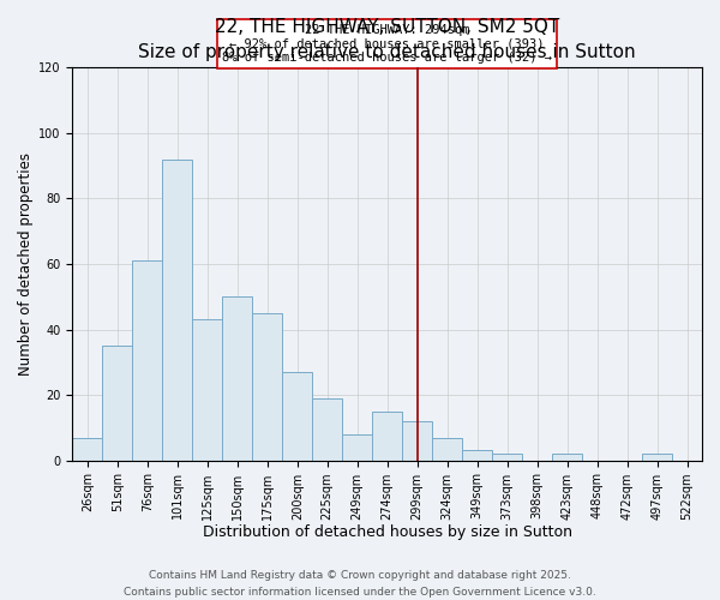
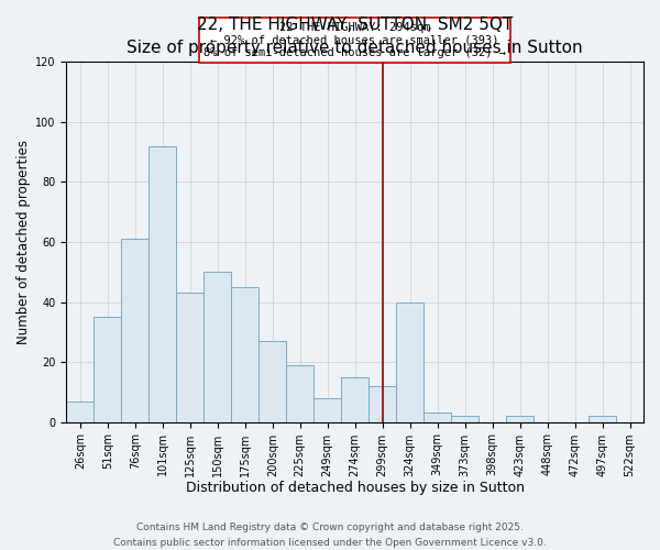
324sqm: 7 -> 40
